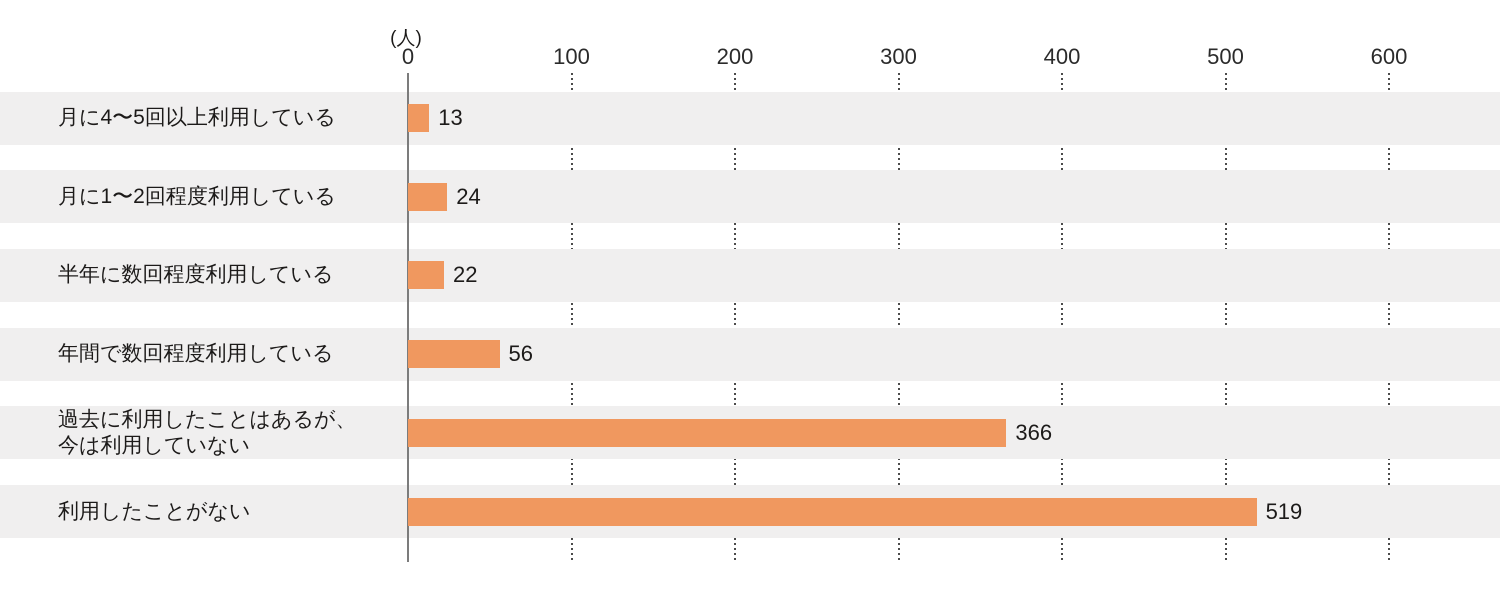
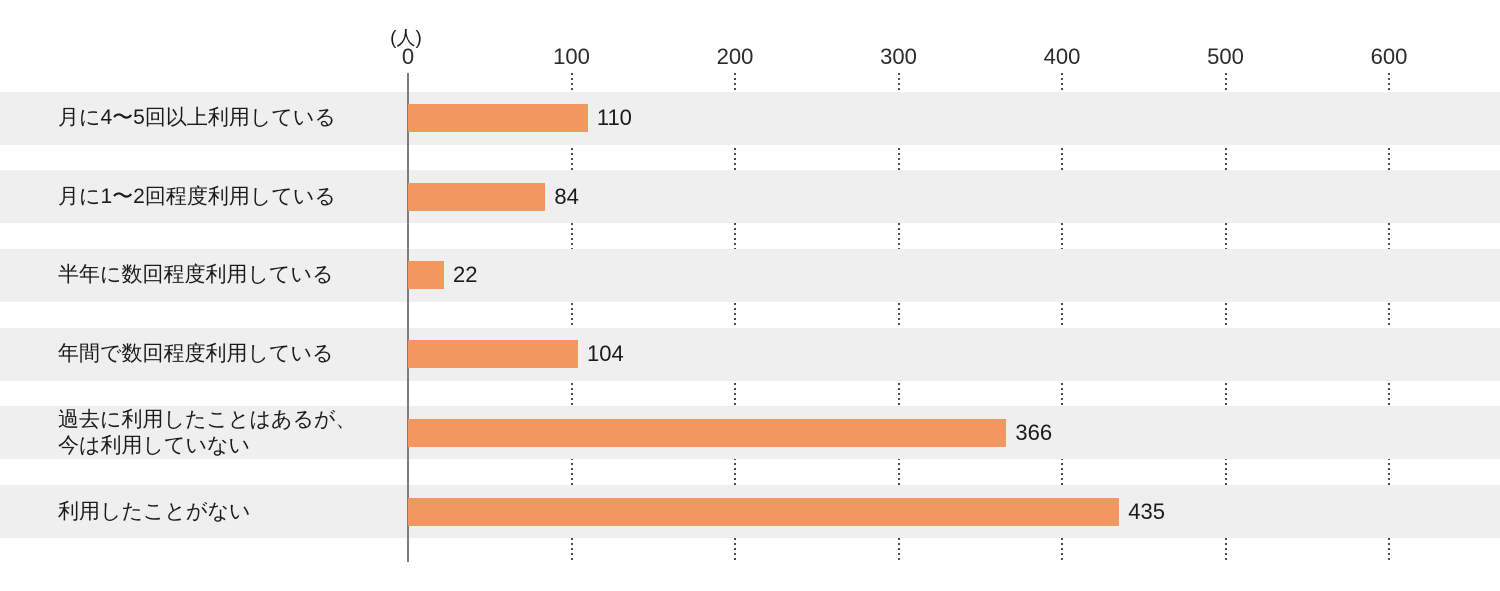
月に4〜5回以上利用している: 13 -> 110
月に1〜2回程度利用している: 24 -> 84
年間で数回程度利用している: 56 -> 104
利用したことがない: 519 -> 435
